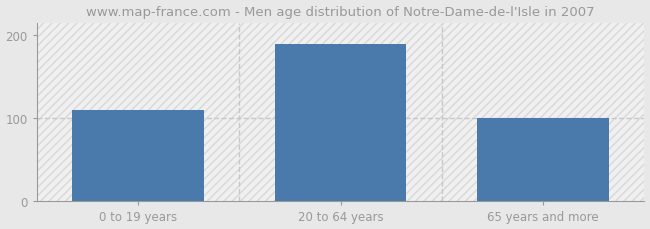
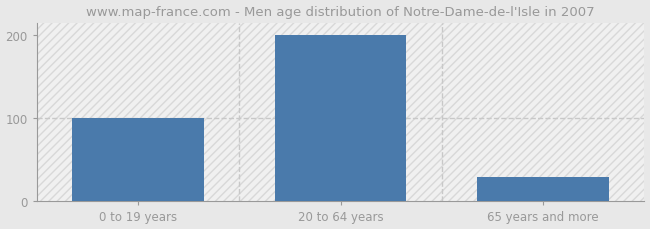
0 to 19 years: 110 -> 100
20 to 64 years: 190 -> 200
65 years and more: 100 -> 30
